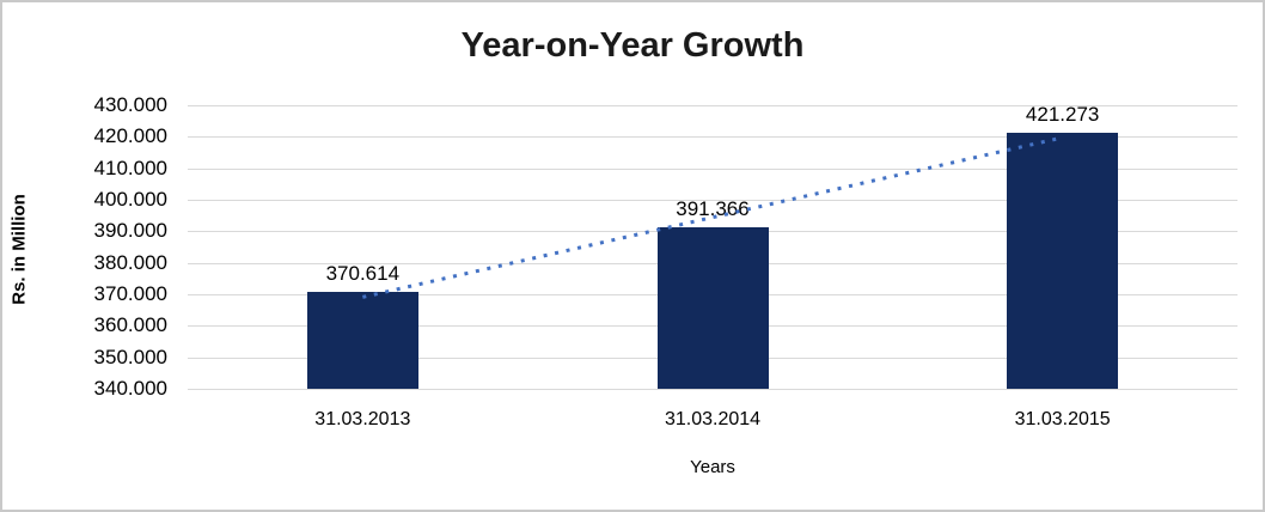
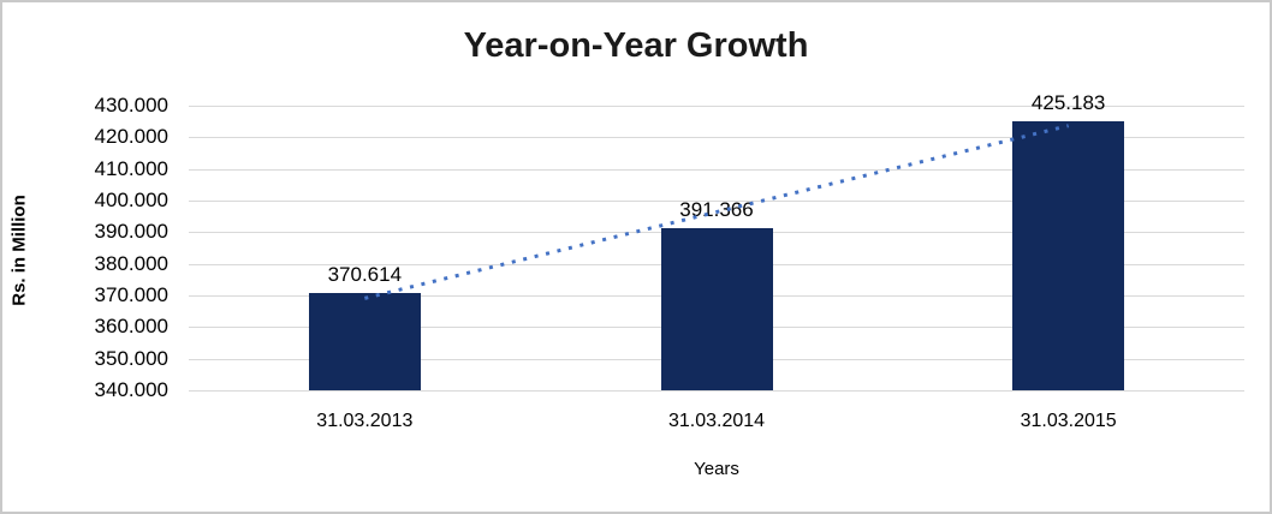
31.03.2015: 421.273 -> 425.183
